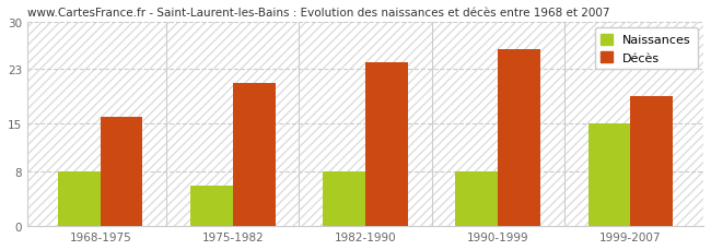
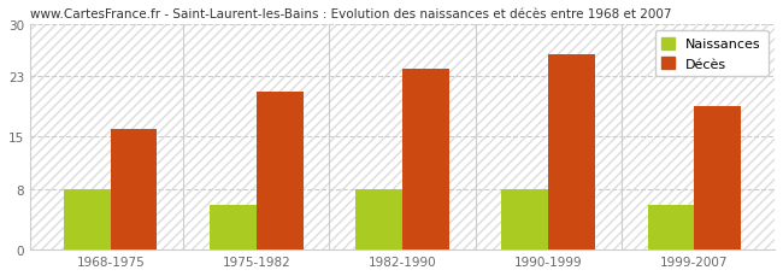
Naissances/1999-2007: 15 -> 6
